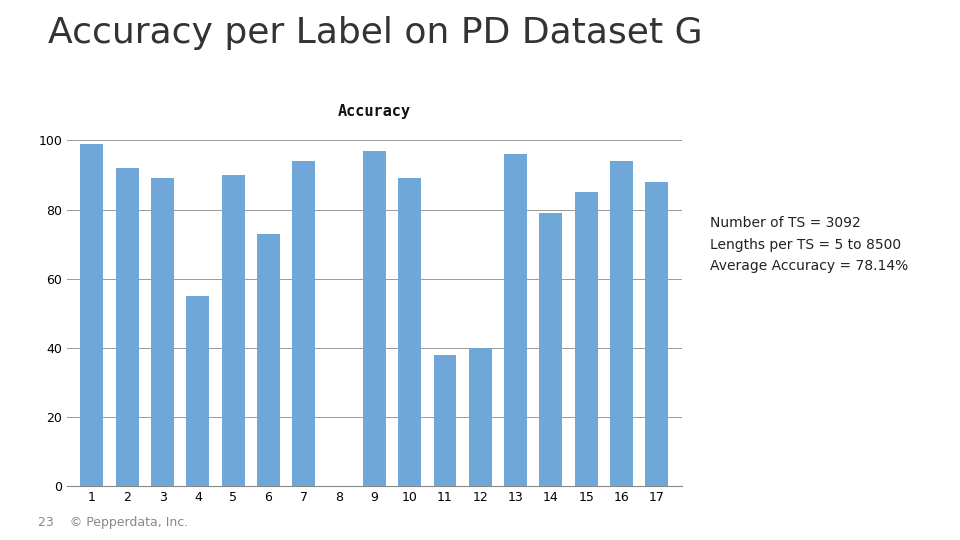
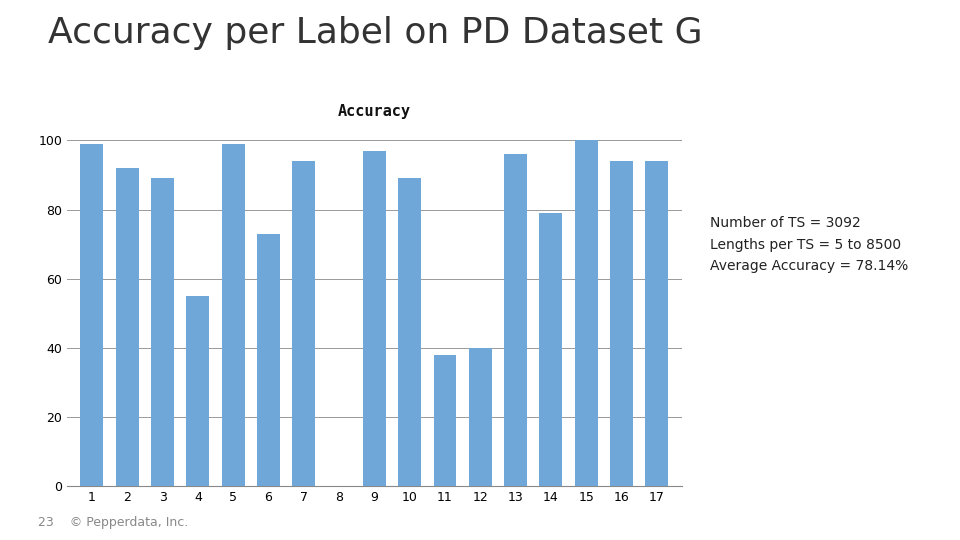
5: 90 -> 99
15: 85 -> 100
17: 88 -> 94
